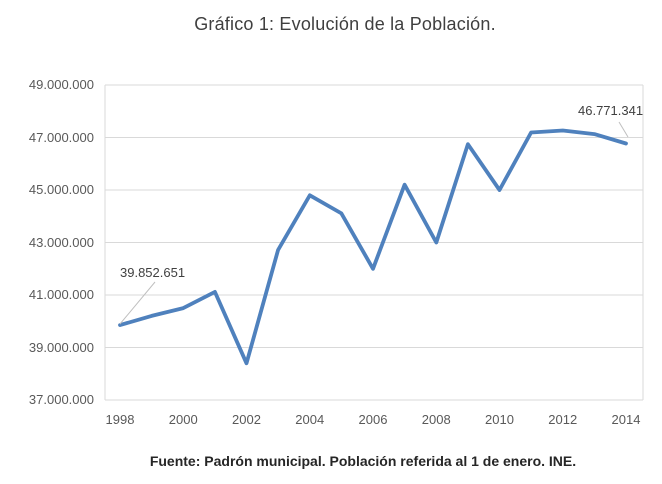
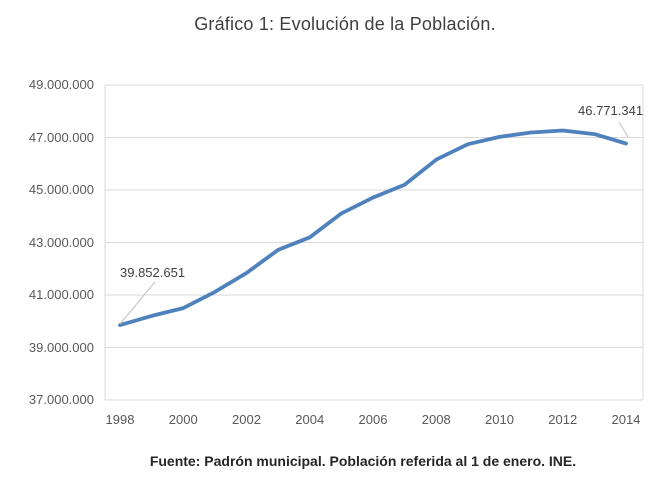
2002: 38400000 -> 41800000
2004: 44800000 -> 43200000
2006: 42000000 -> 44700000
2008: 43000000 -> 46200000
2010: 45000000 -> 47000000
